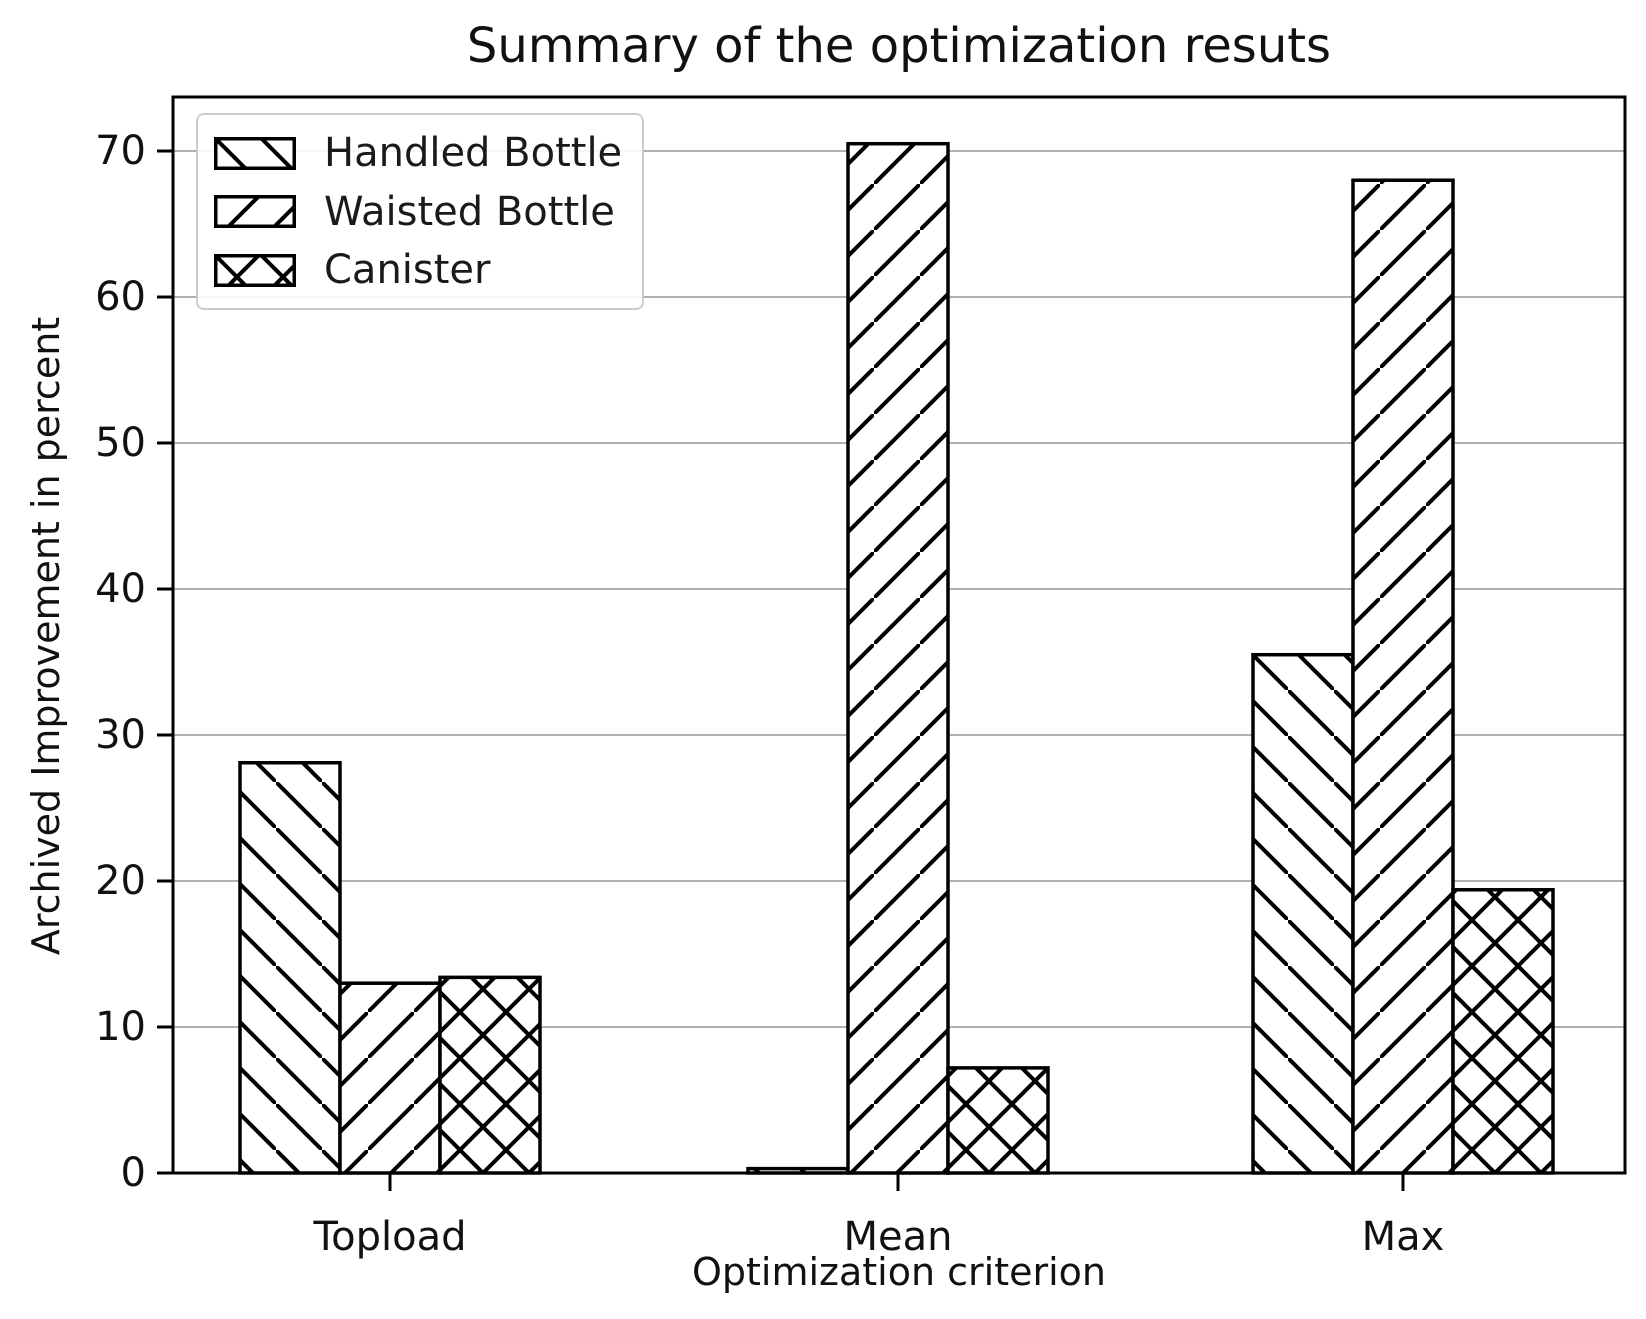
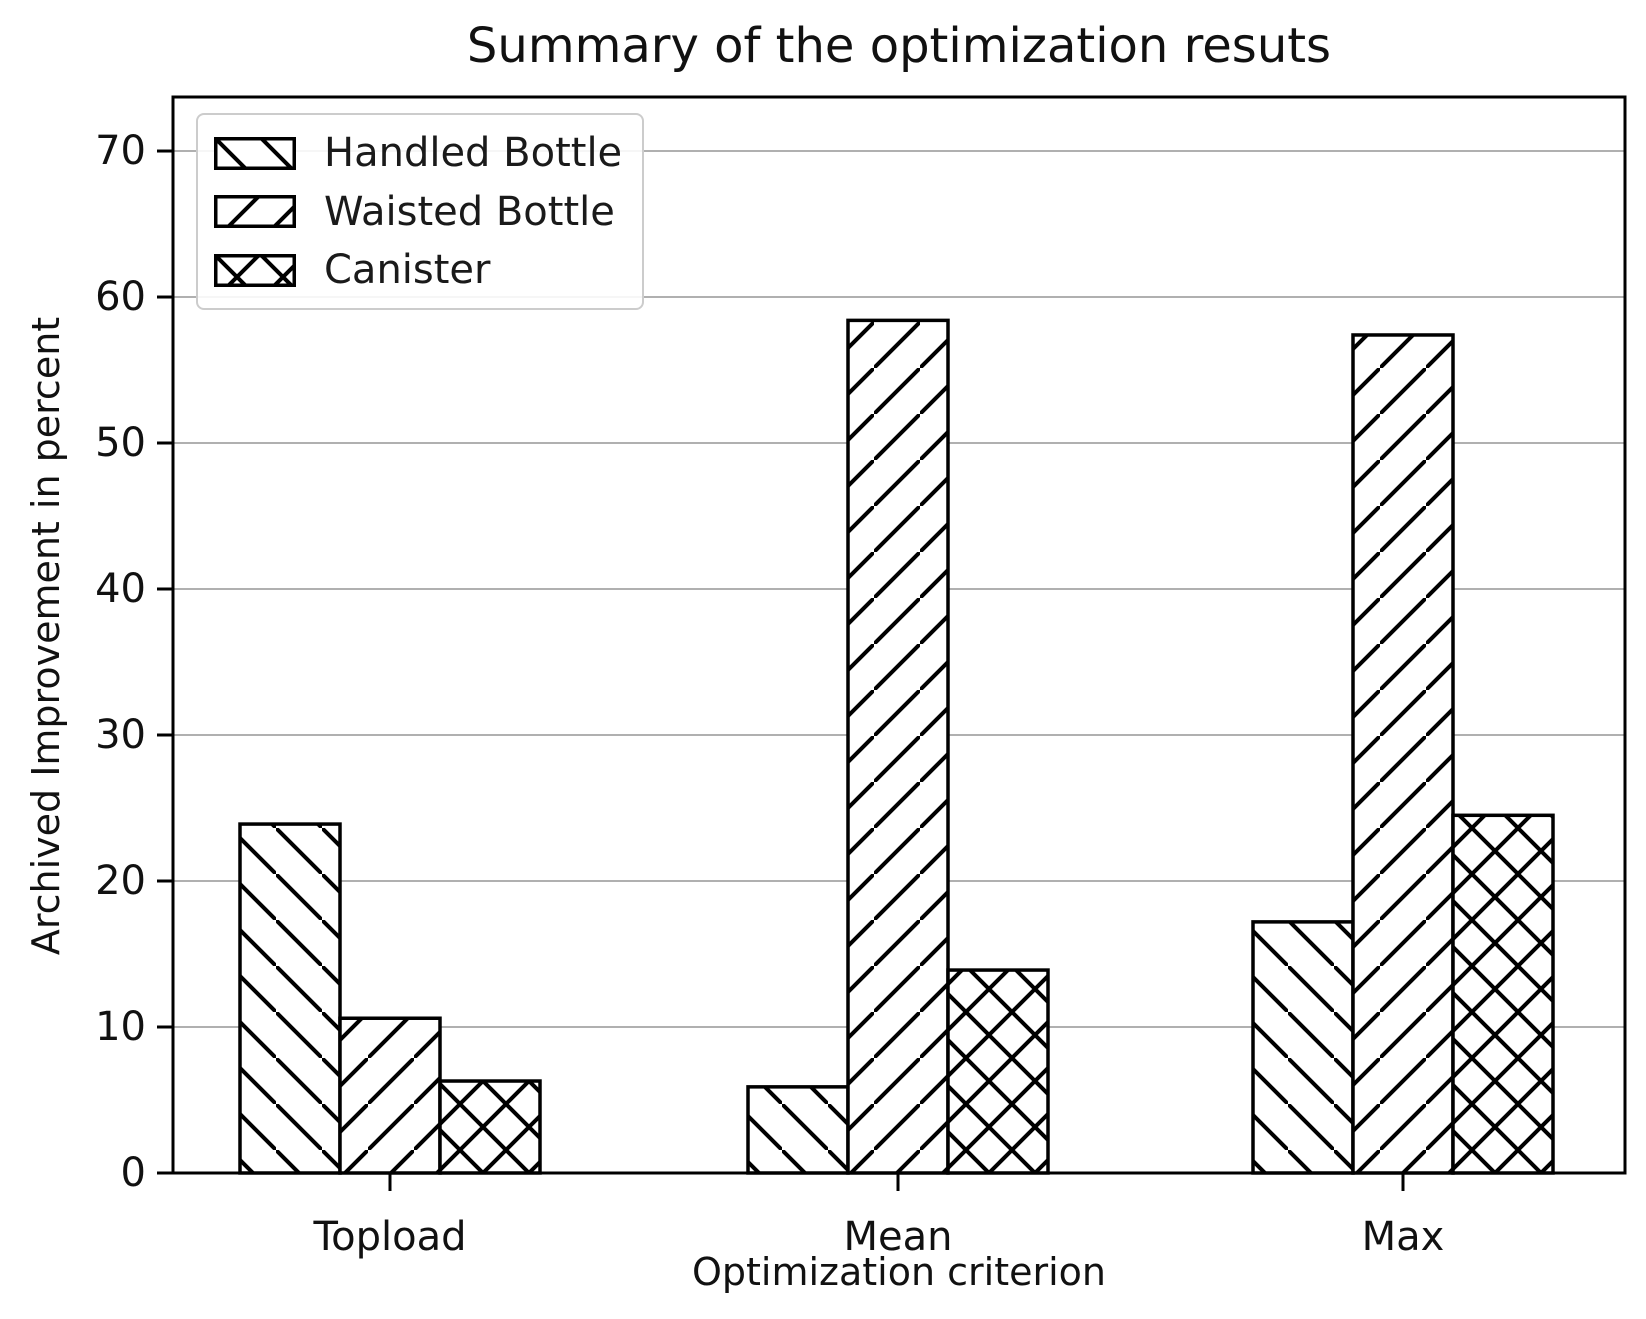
Handled Bottle/Topload: 28.1 -> 23.9
Waisted Bottle/Topload: 13.0 -> 10.6
Canister/Topload: 13.4 -> 6.3
Handled Bottle/Mean: 0.3 -> 5.9
Waisted Bottle/Mean: 70.5 -> 58.4
Canister/Mean: 7.2 -> 13.9
Handled Bottle/Max: 35.5 -> 17.2
Waisted Bottle/Max: 68.0 -> 57.4
Canister/Max: 19.4 -> 24.5
